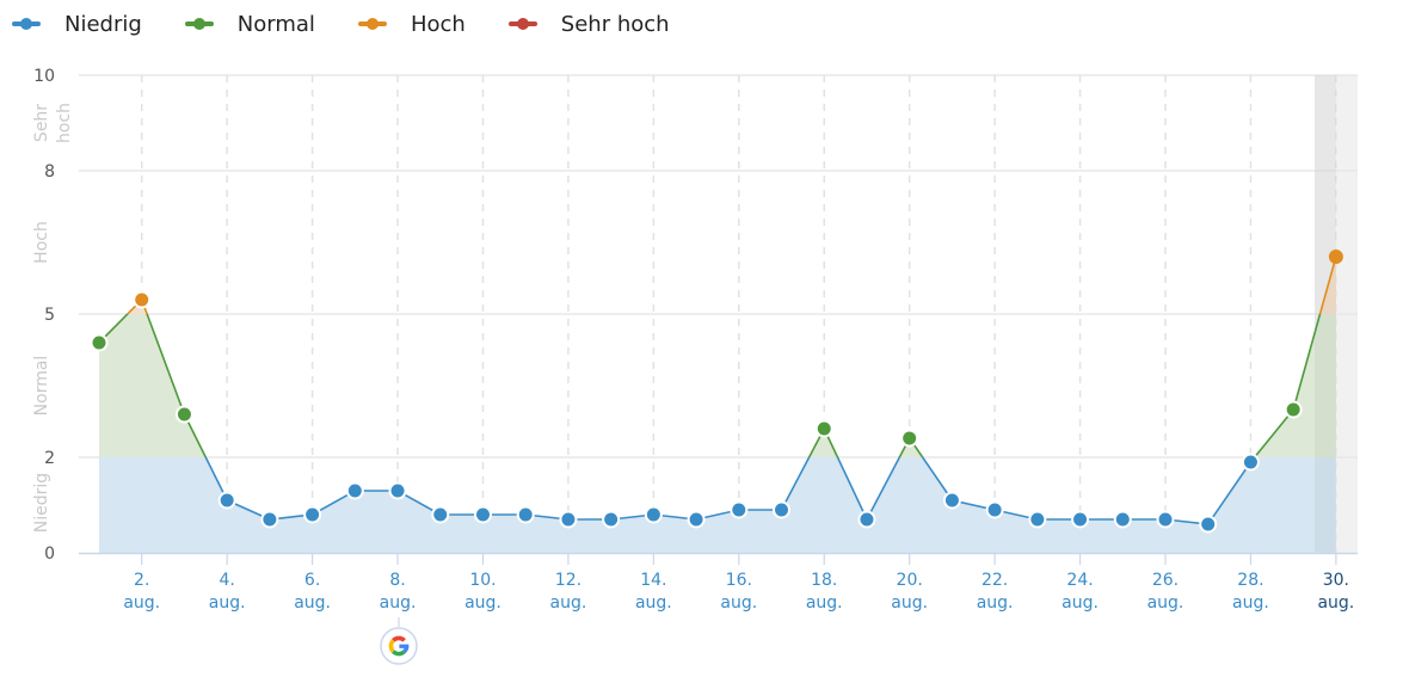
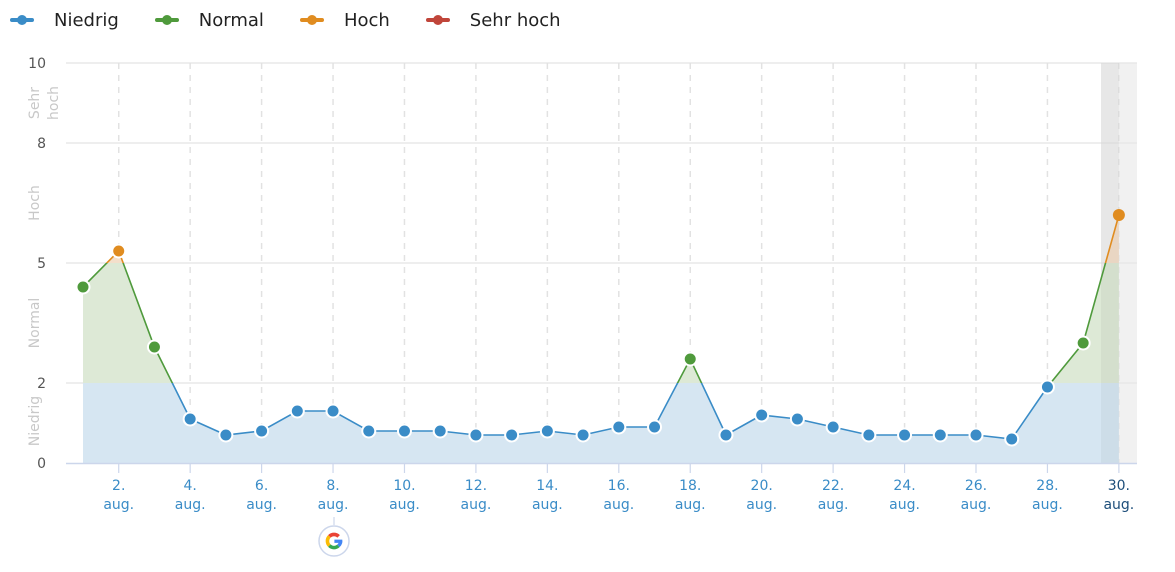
20. aug.: 2.4 -> 1.2
